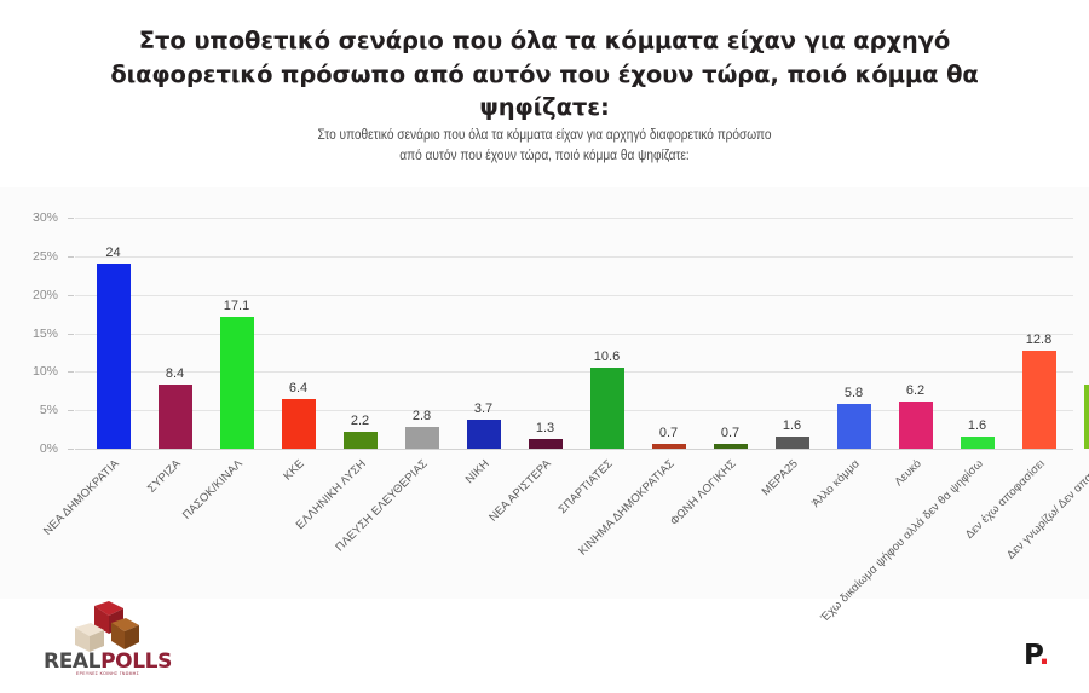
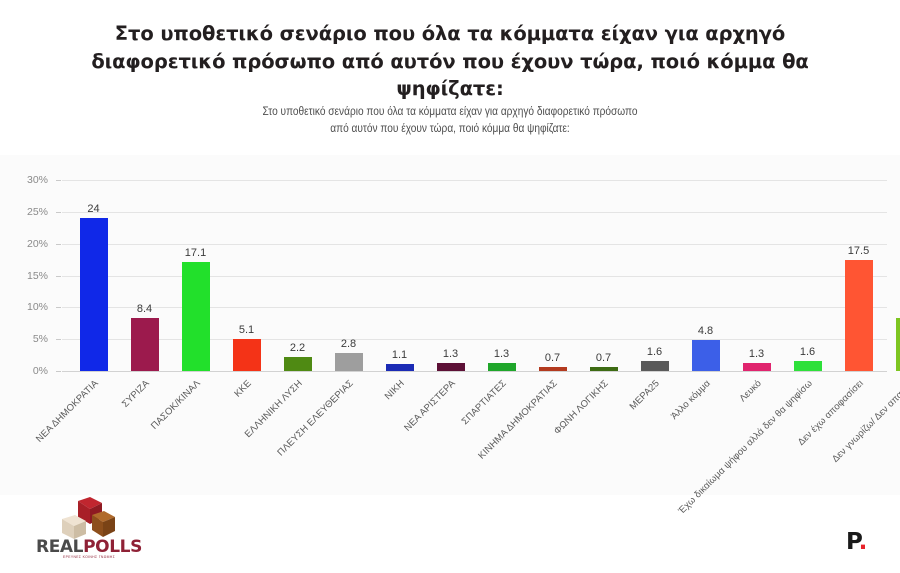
ΚΚΕ: 6.4 -> 5.1
ΝΙΚΗ: 3.7 -> 1.1
ΣΠΑΡΤΙΑΤΕΣ: 10.6 -> 1.3
Άλλο κόμμα: 5.8 -> 4.8
Λευκό: 6.2 -> 1.3
Δεν έχω αποφασίσει: 12.8 -> 17.5
